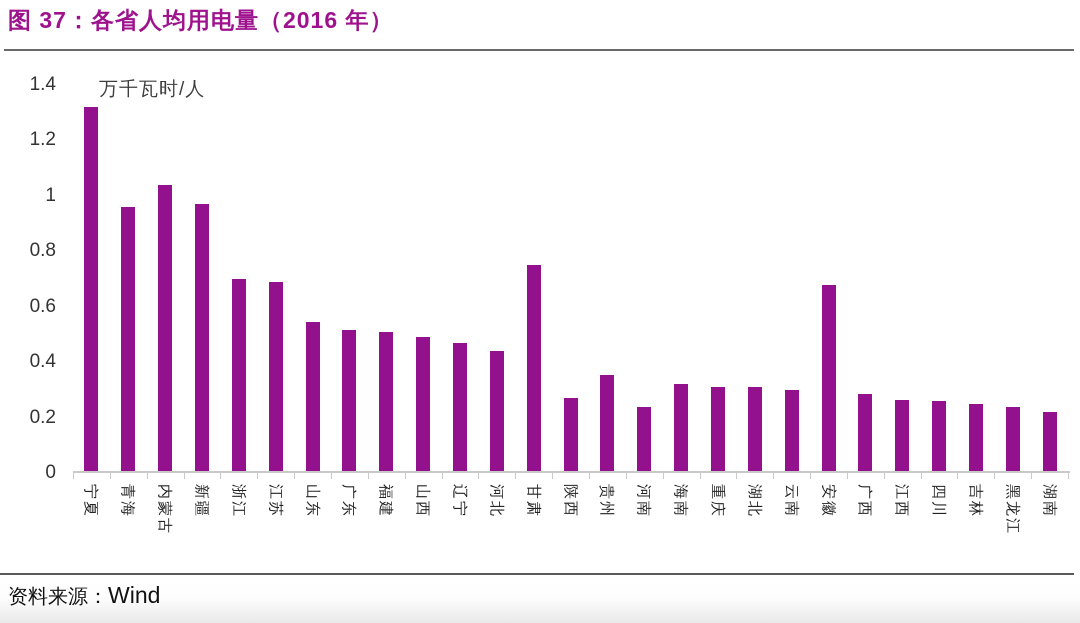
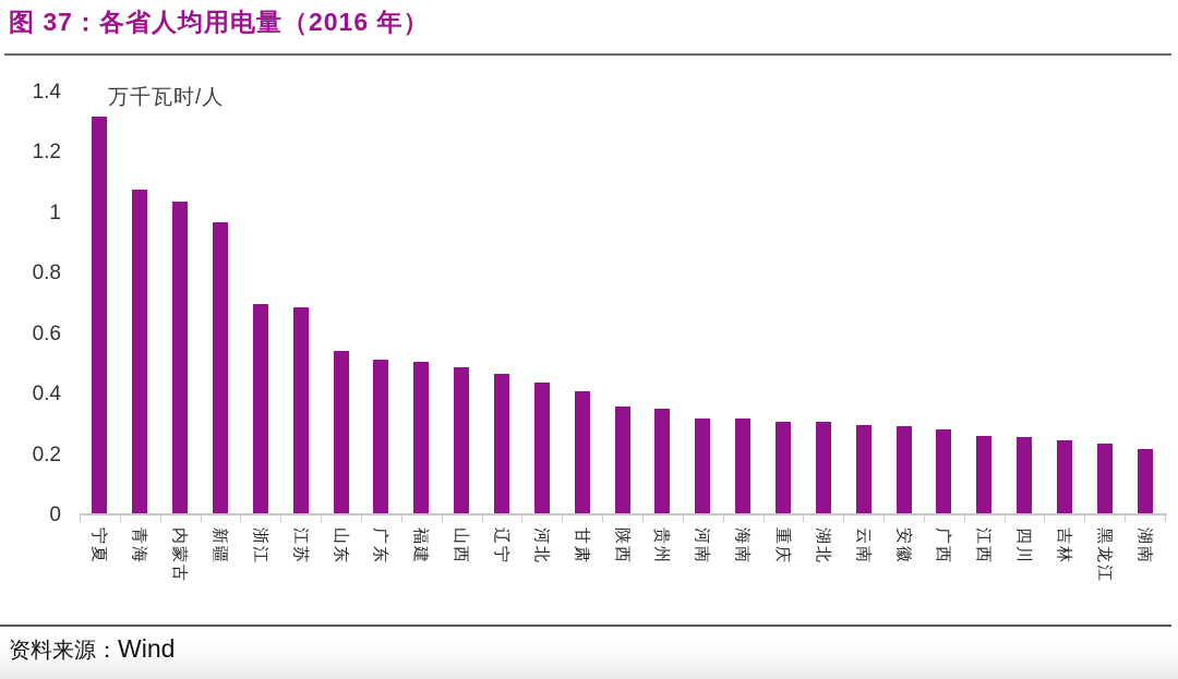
青海: 0.96 -> 1.08
甘肃: 0.75 -> 0.41
陕西: 0.27 -> 0.36
河南: 0.24 -> 0.32
安徽: 0.68 -> 0.29
